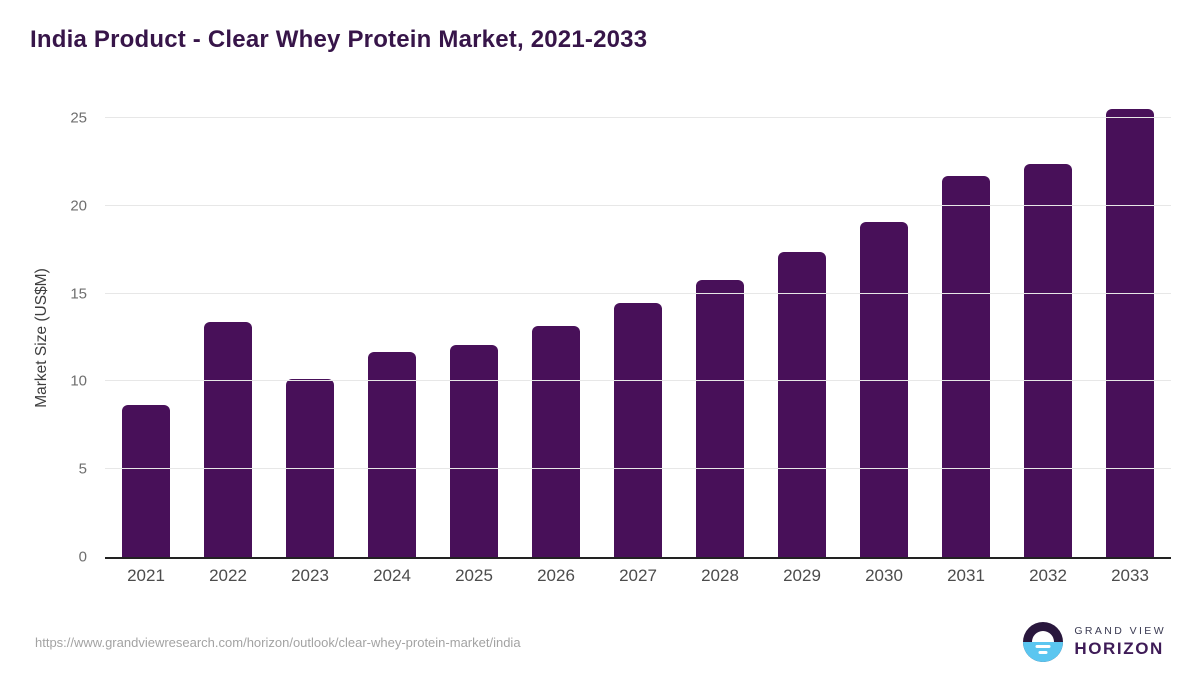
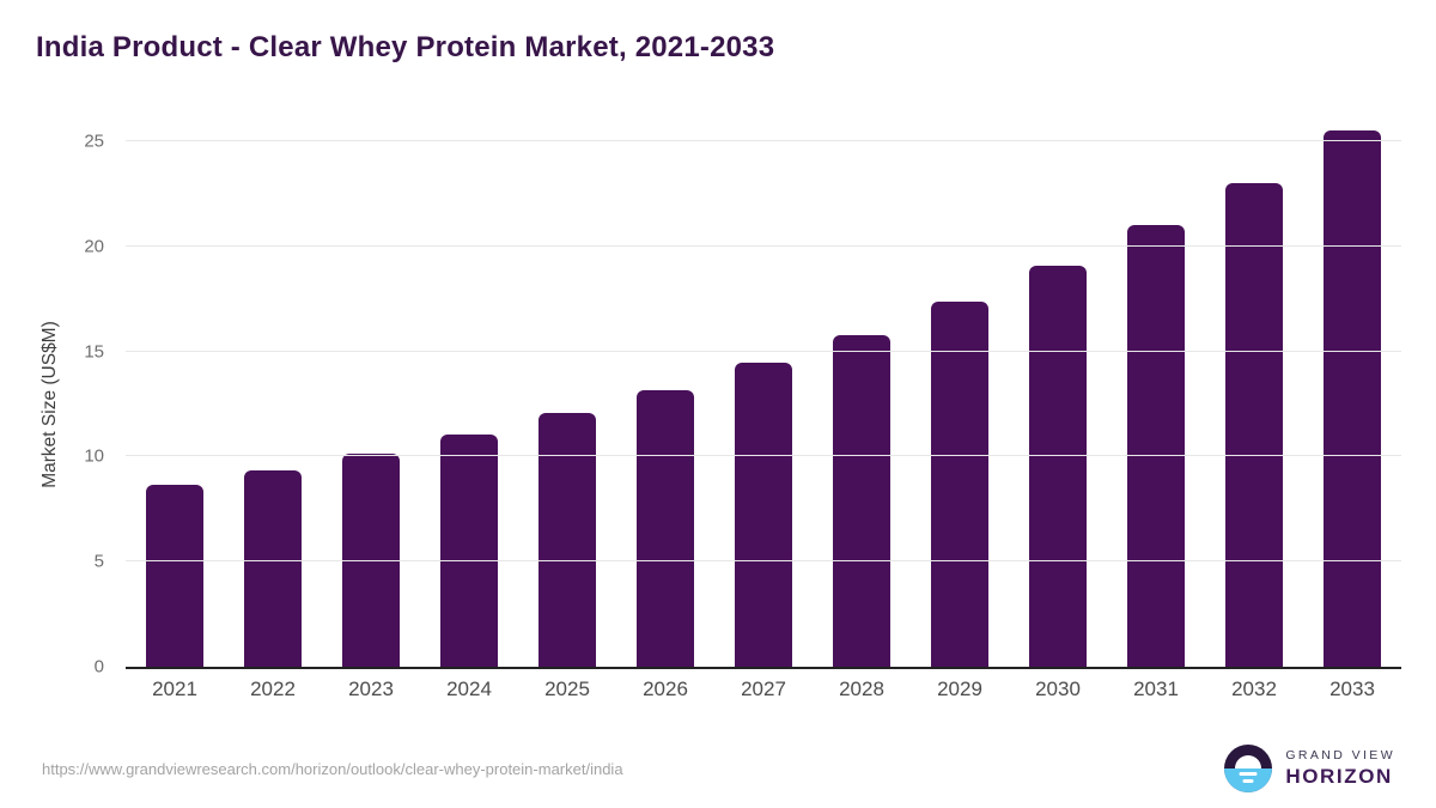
2022: 13.3 -> 9.3
2024: 11.6 -> 11.0
2031: 21.6 -> 20.9
2032: 22.3 -> 22.9
